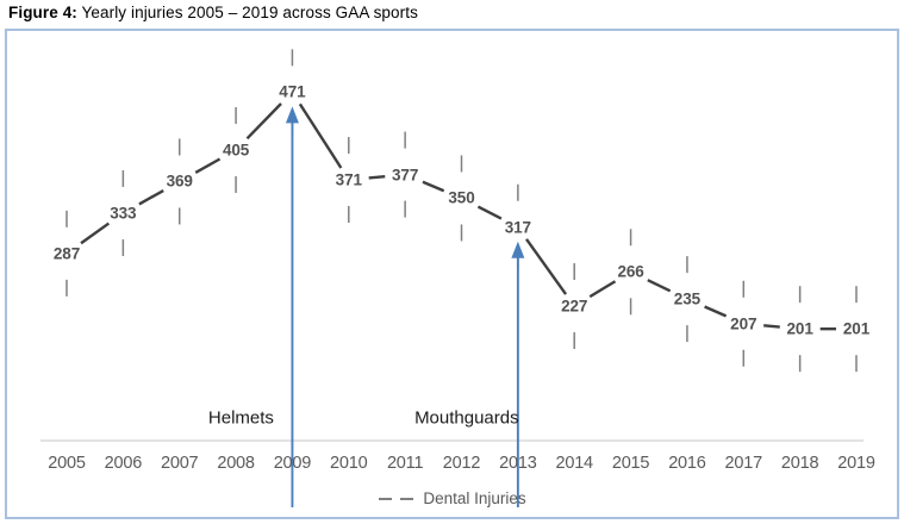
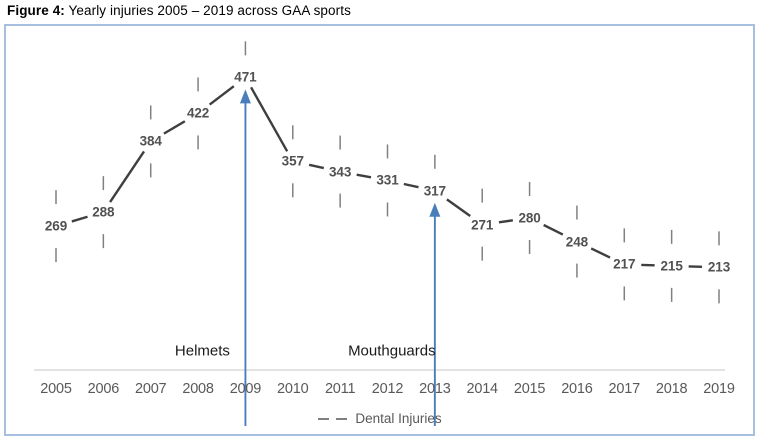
2005: 287 -> 269
2006: 333 -> 288
2007: 369 -> 384
2008: 405 -> 422
2010: 371 -> 357
2011: 377 -> 343
2012: 350 -> 331
2014: 227 -> 271
2015: 266 -> 280
2016: 235 -> 248
2017: 207 -> 217
2018: 201 -> 215
2019: 201 -> 213
